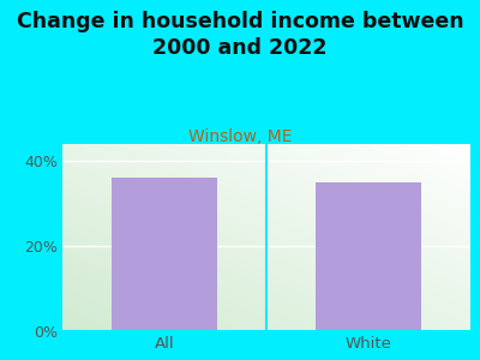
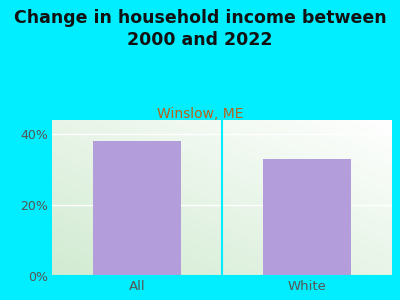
All: 36% -> 38%
White: 35% -> 33%
